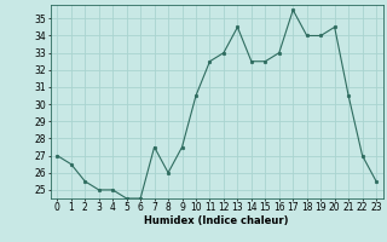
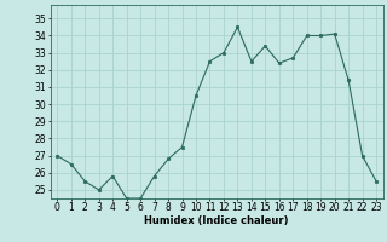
4: 25.0 -> 25.8
7: 27.5 -> 25.8
8: 26.0 -> 26.8
15: 32.5 -> 33.4
16: 33.0 -> 32.4
17: 35.5 -> 32.7
20: 34.5 -> 34.1
21: 30.5 -> 31.4
